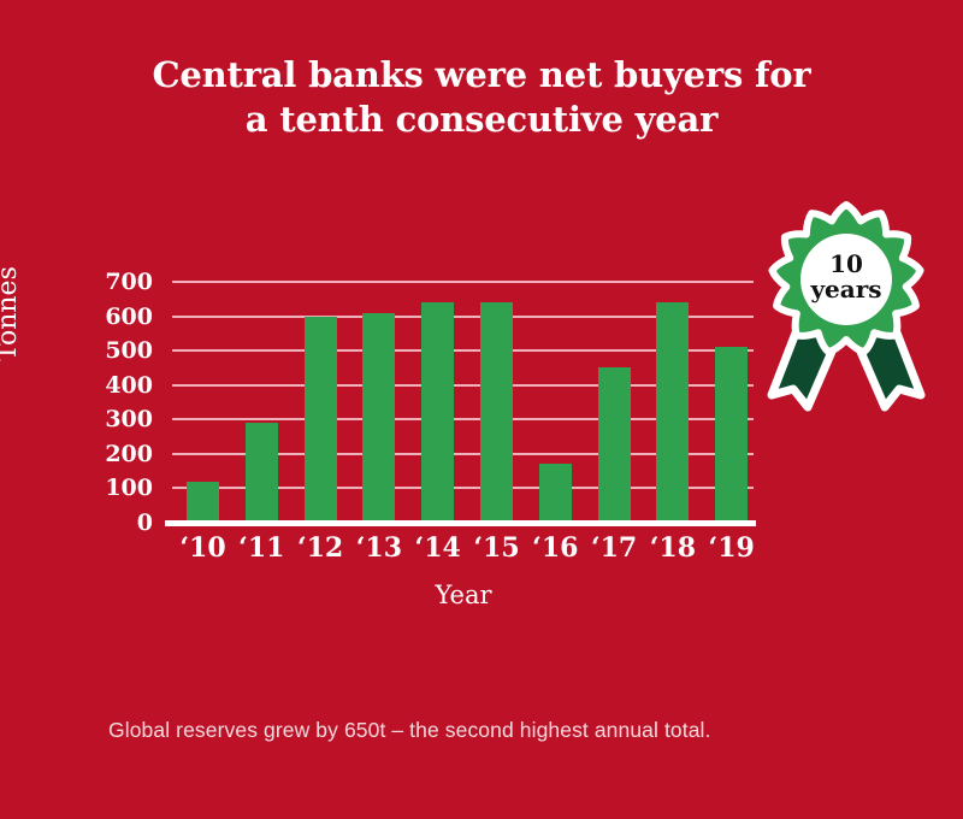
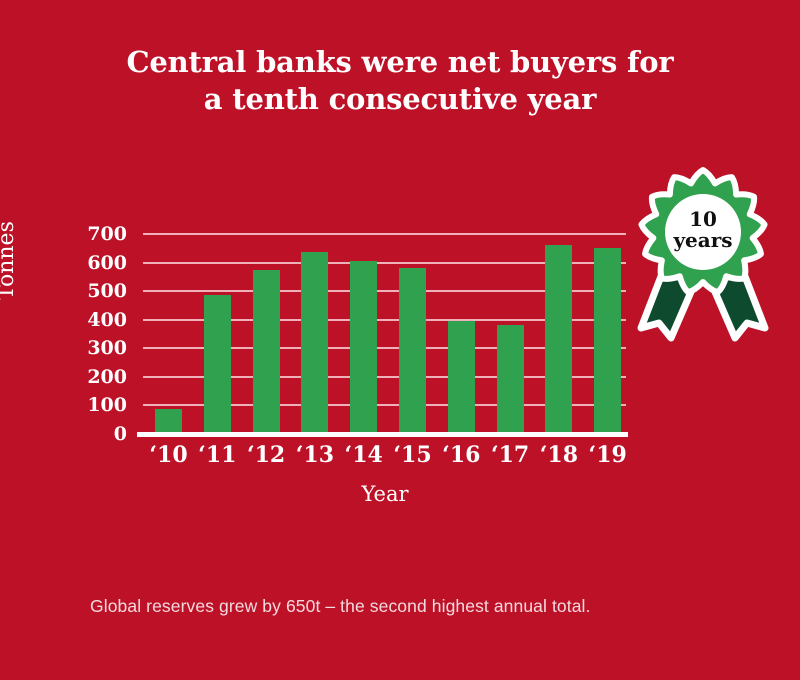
‘10: 120 -> 90
‘11: 290 -> 490
‘12: 600 -> 570
‘13: 610 -> 640
‘14: 640 -> 600
‘15: 640 -> 580
‘16: 170 -> 400
‘17: 450 -> 380
‘18: 640 -> 660
‘19: 510 -> 650
